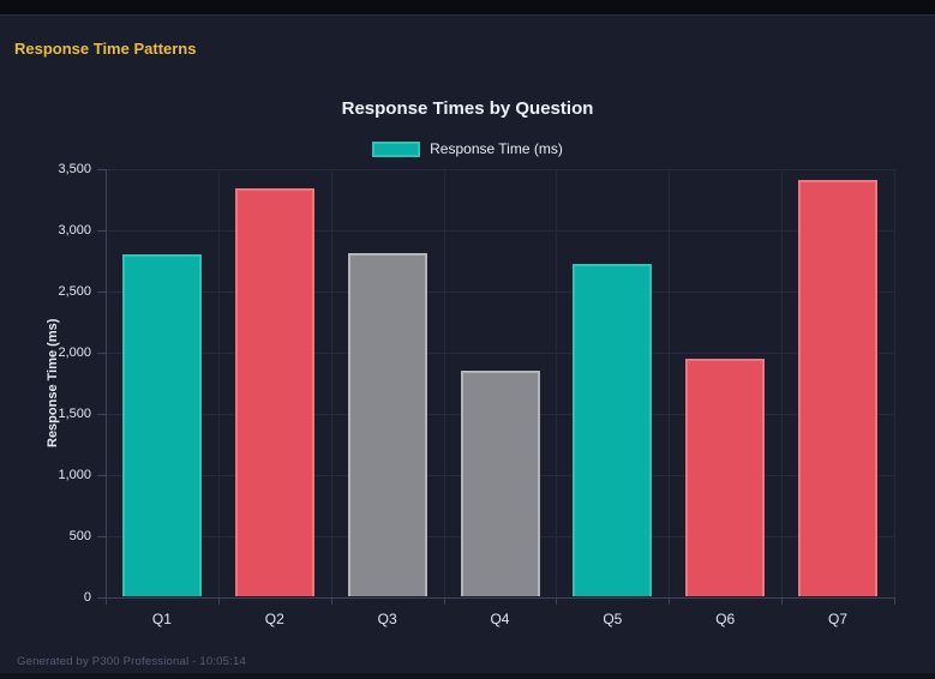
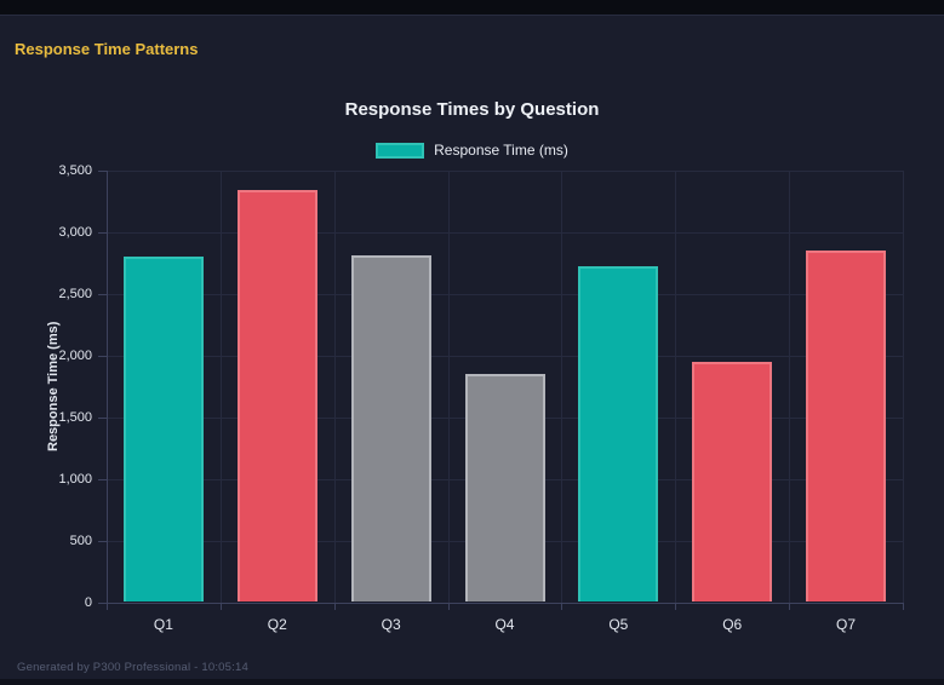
Q7: 3400 -> 2840
